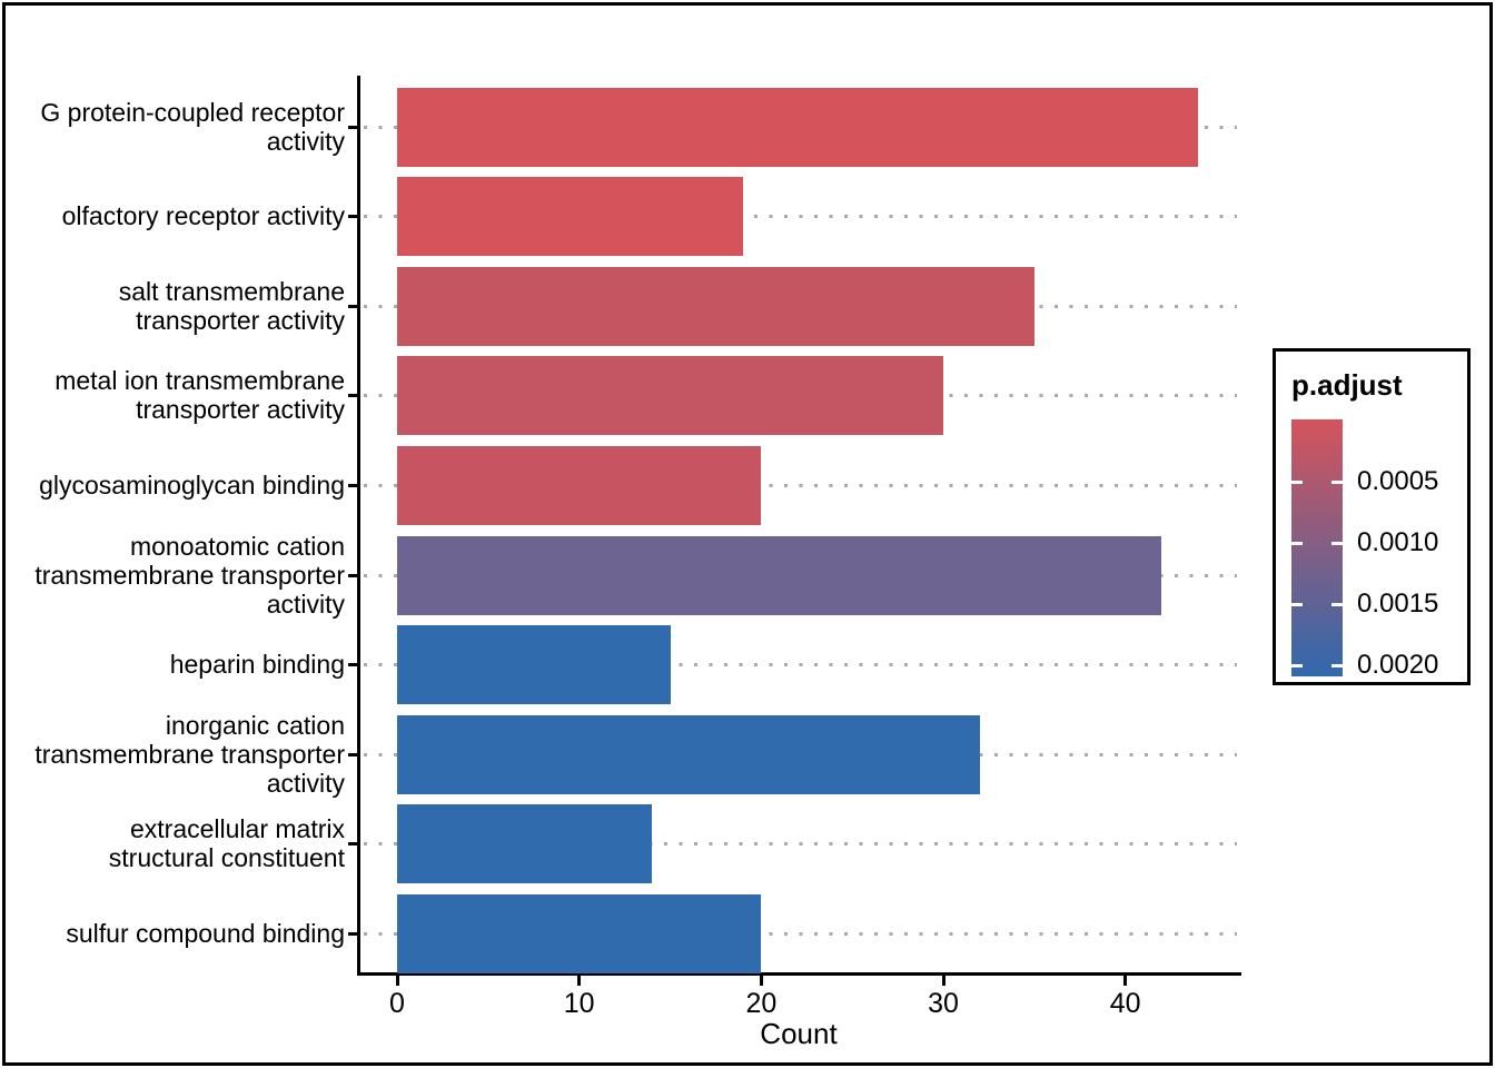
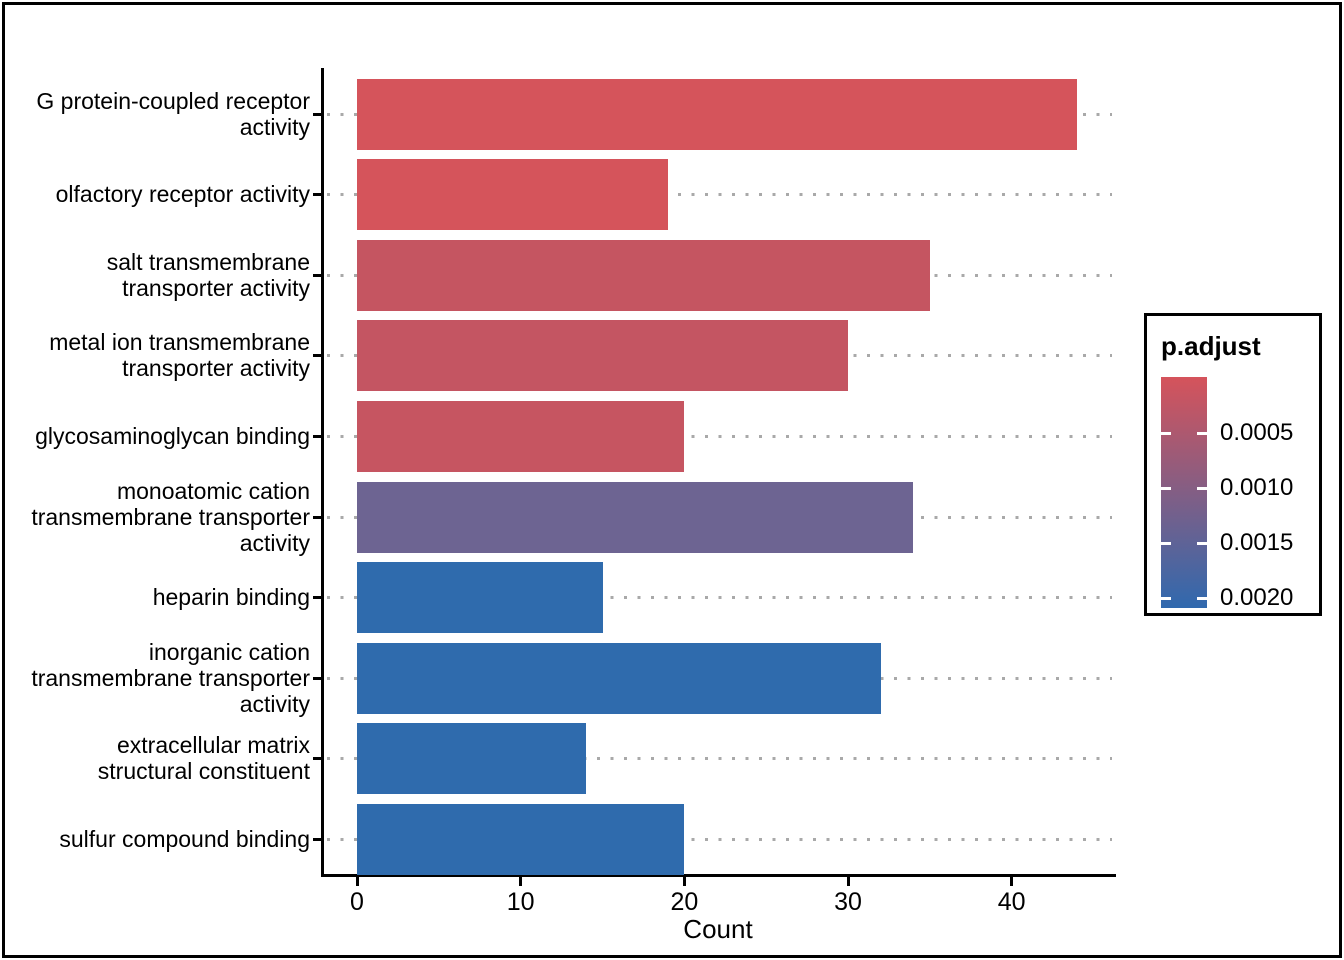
monoatomic cation transmembrane transporter activity: 42 -> 34
